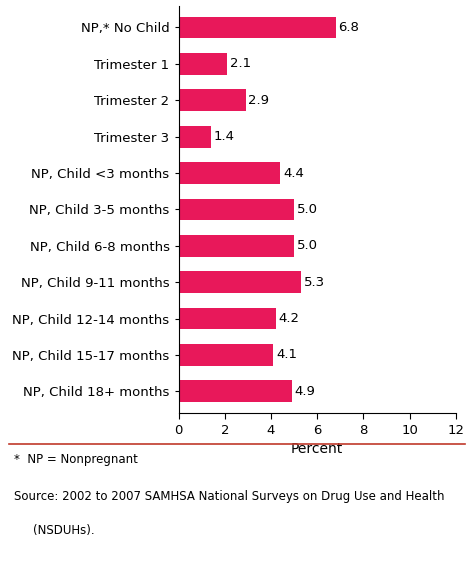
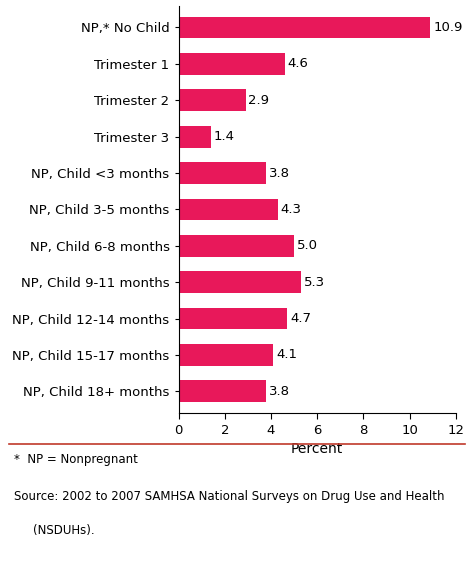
NP,* No Child: 6.8 -> 10.9
Trimester 1: 2.1 -> 4.6
NP, Child <3 months: 4.4 -> 3.8
NP, Child 3-5 months: 5.0 -> 4.3
NP, Child 12-14 months: 4.2 -> 4.7
NP, Child 18+ months: 4.9 -> 3.8
